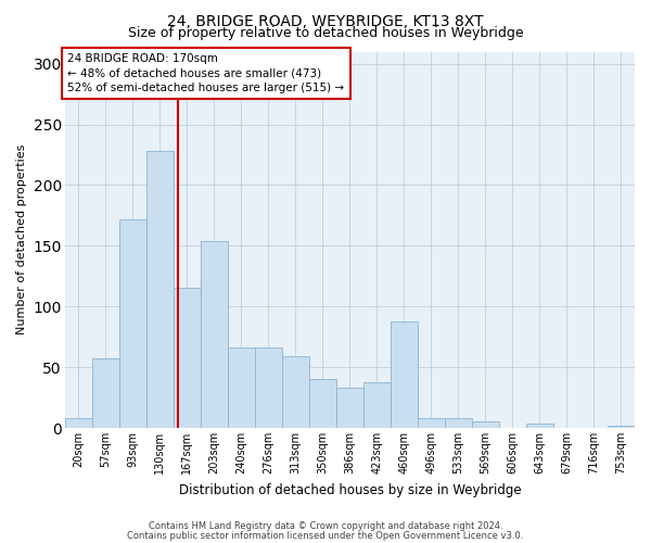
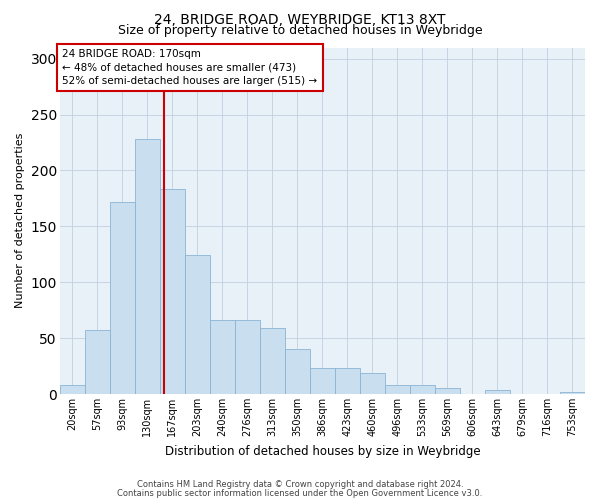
167sqm: 115 -> 183
203sqm: 154 -> 124
386sqm: 33 -> 23
423sqm: 38 -> 23
460sqm: 88 -> 19
